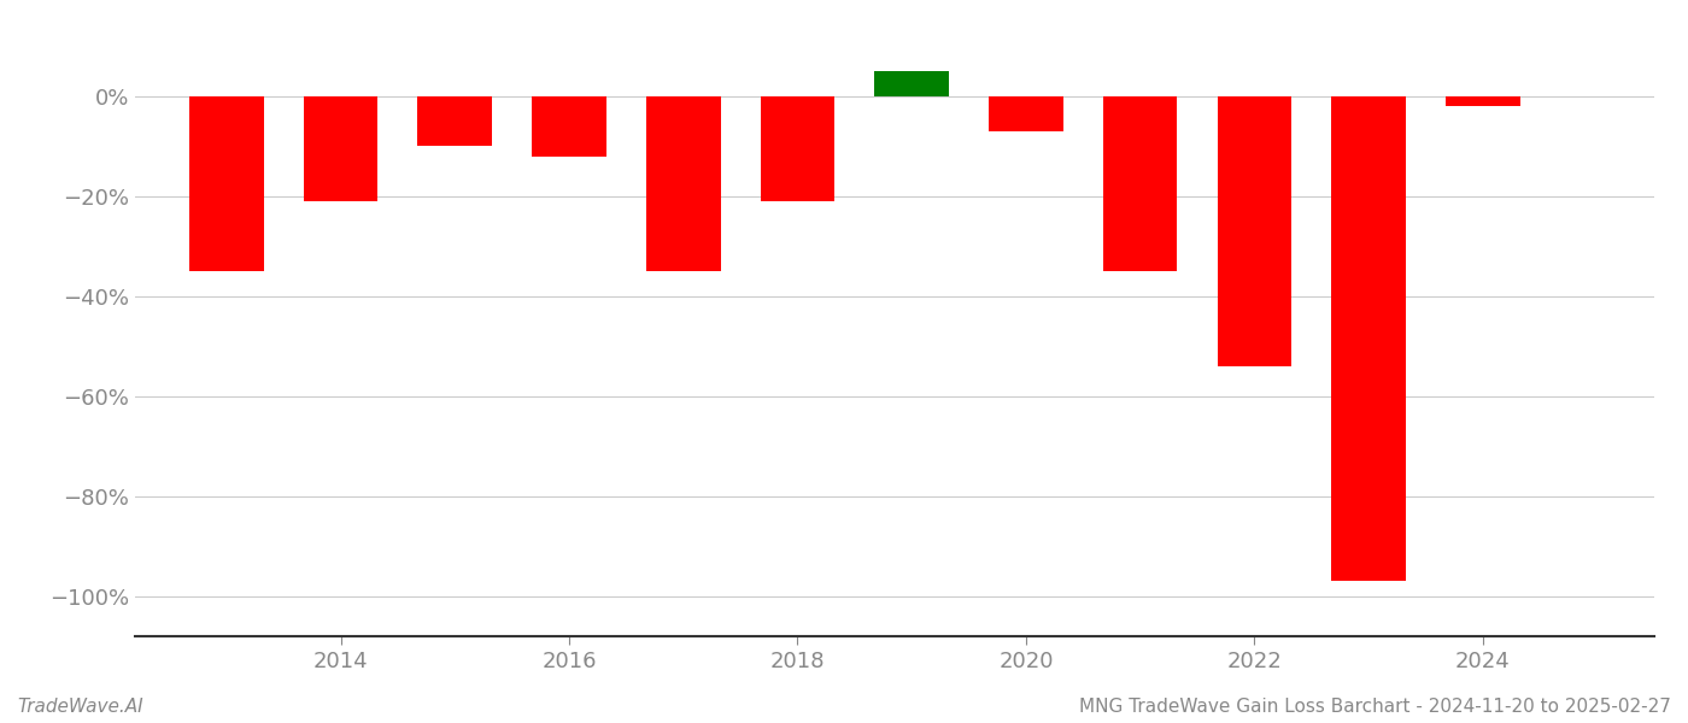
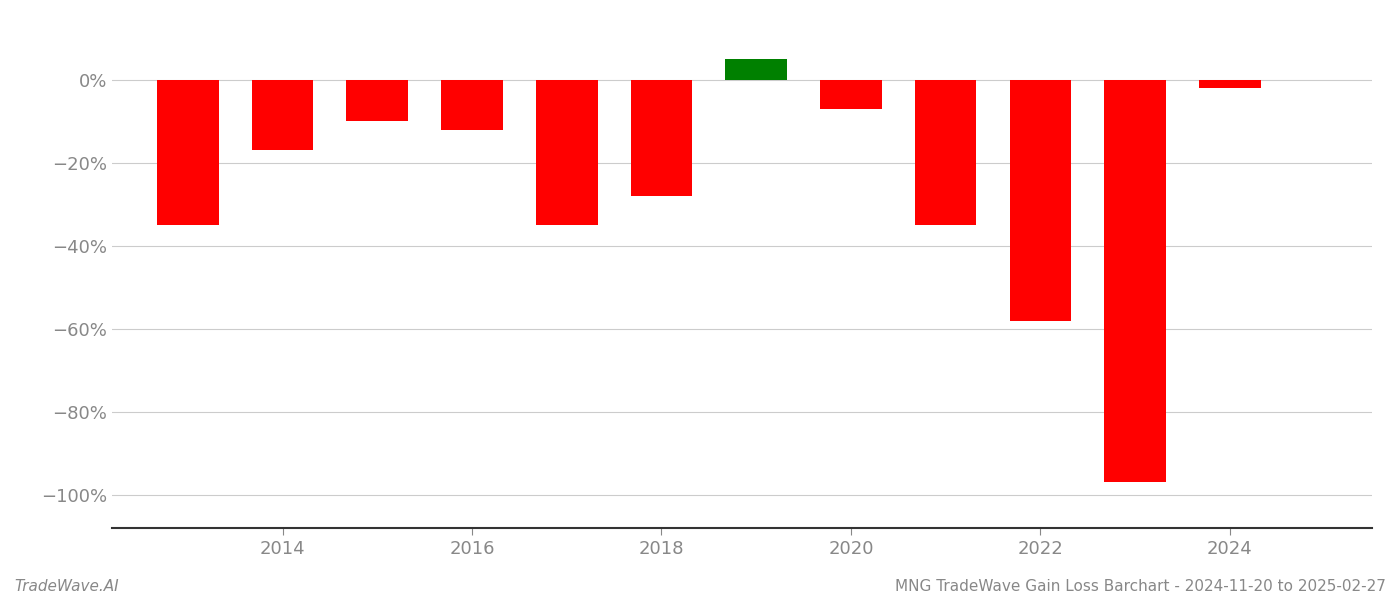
2014: -21% -> -17%
2018: -21% -> -28%
2022: -54% -> -58%
